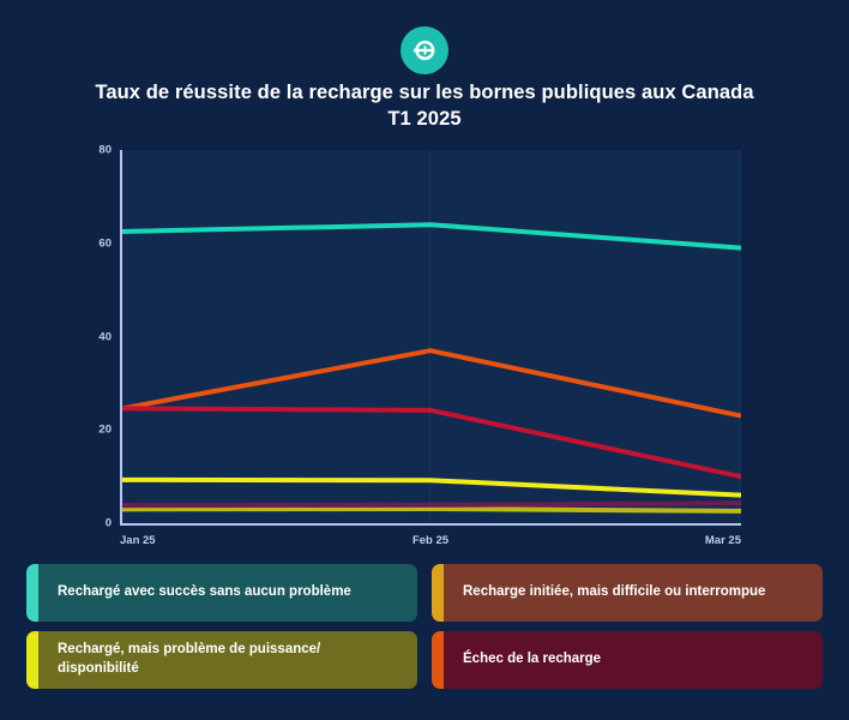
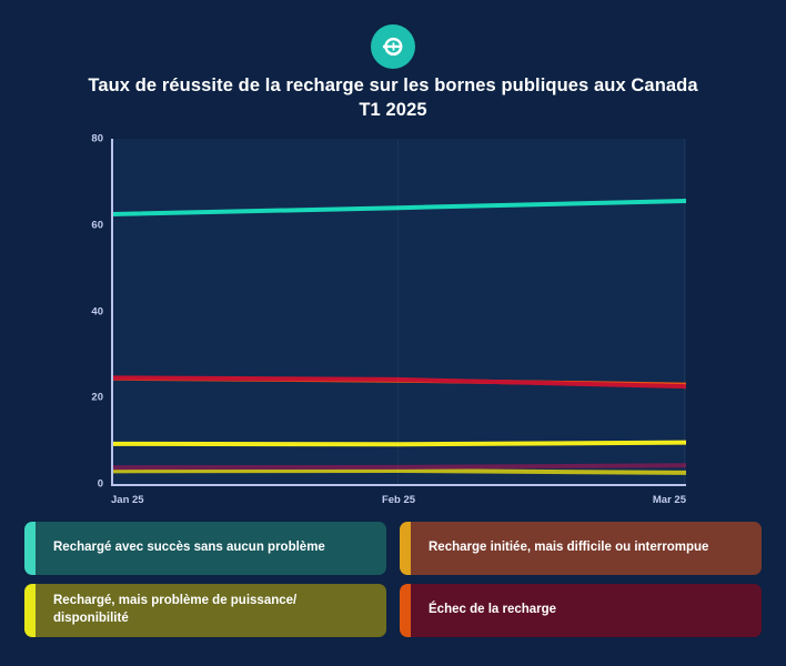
Recharge initiée, mais difficile ou interrompue/Feb 25: 37 -> 24
Rechargé avec succès sans aucun problème/Mar 25: 59 -> 66
Rechargé, mais problème de puissance/ disponibilité/Mar 25: 6 -> 10
Échec de la recharge/Mar 25: 10 -> 23
